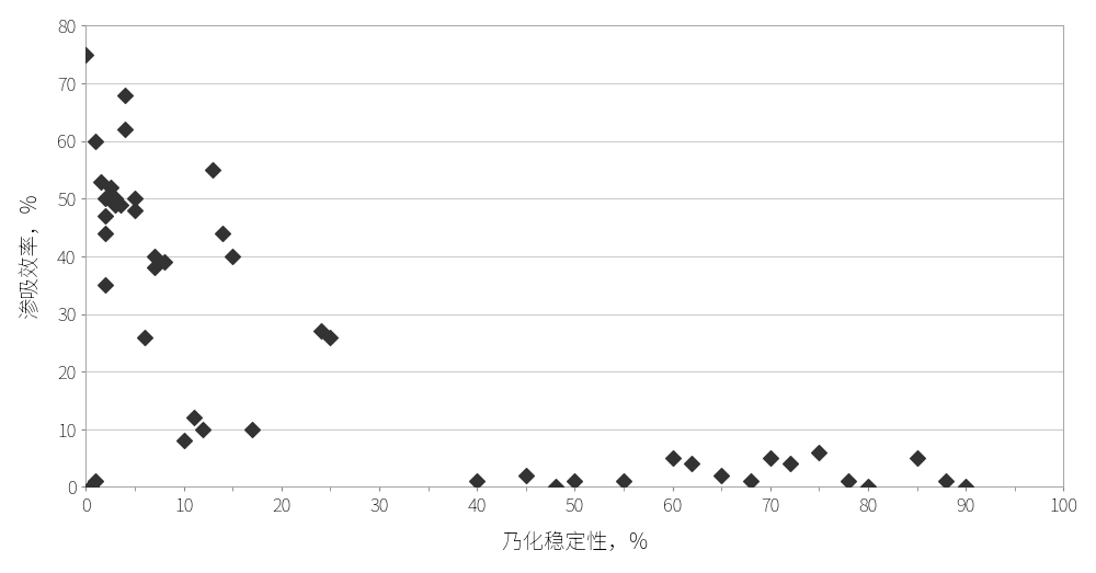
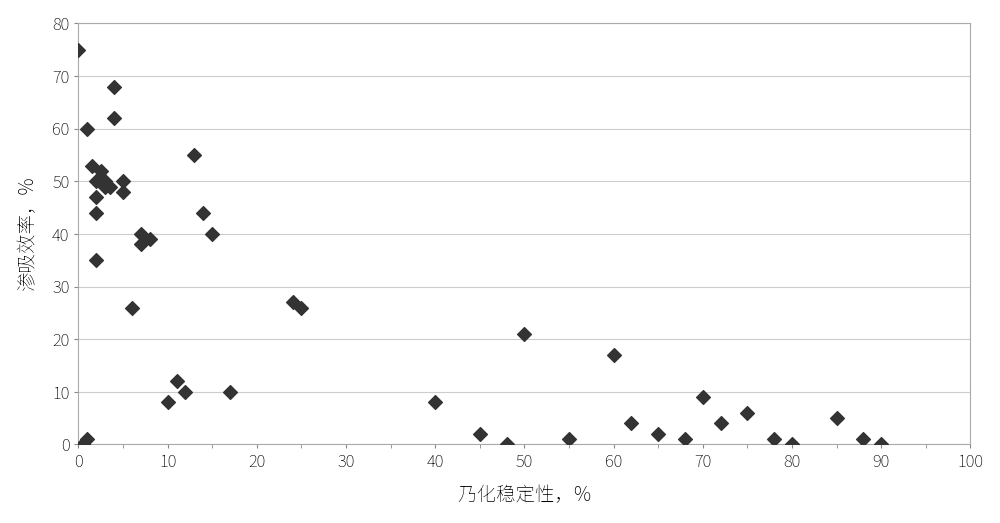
40: 1 -> 8
50: 1 -> 21
60: 5 -> 17
70: 5 -> 9
